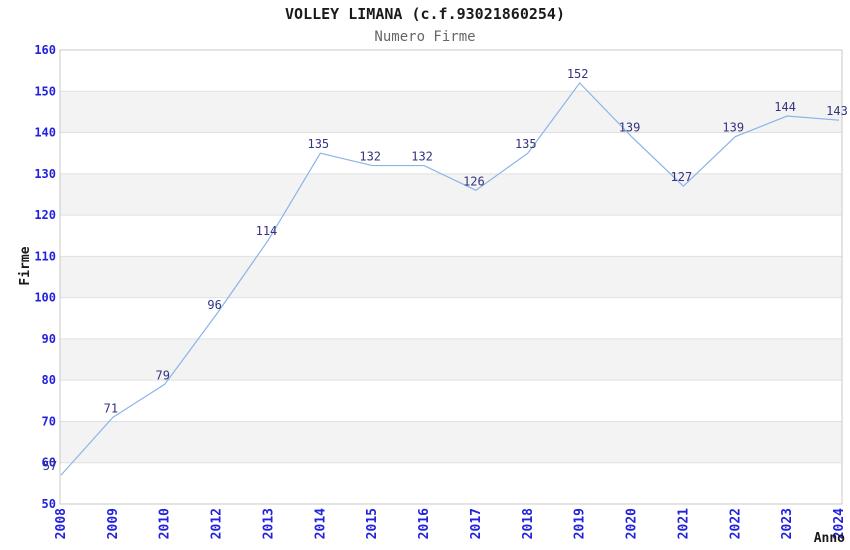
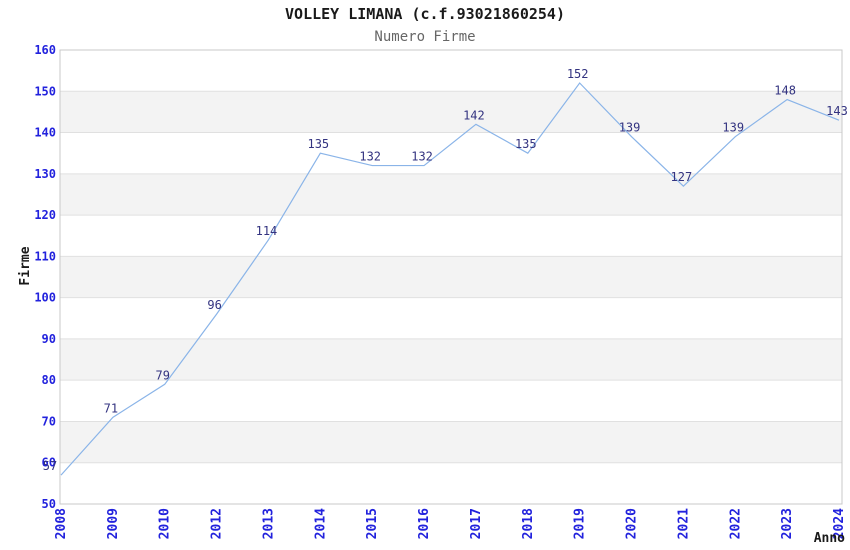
2017: 126 -> 142
2023: 144 -> 148
